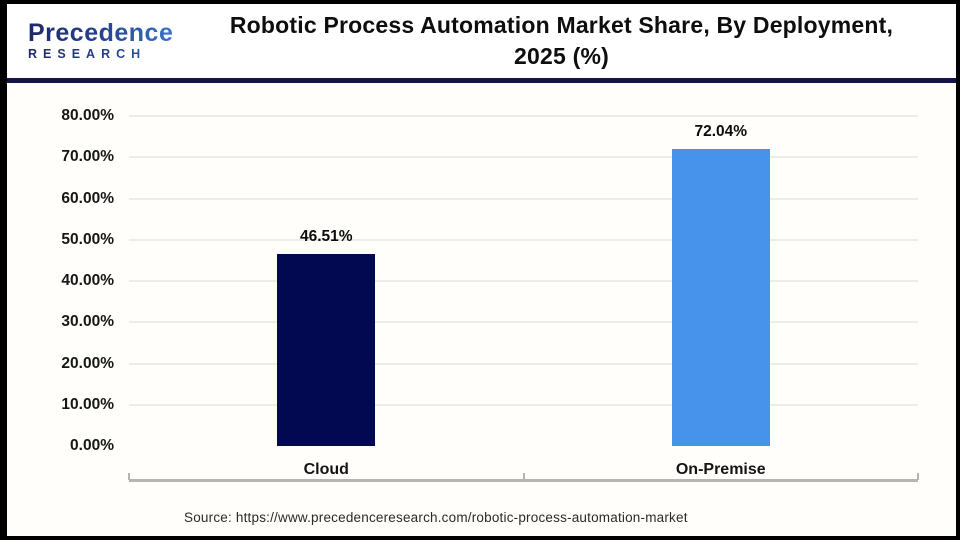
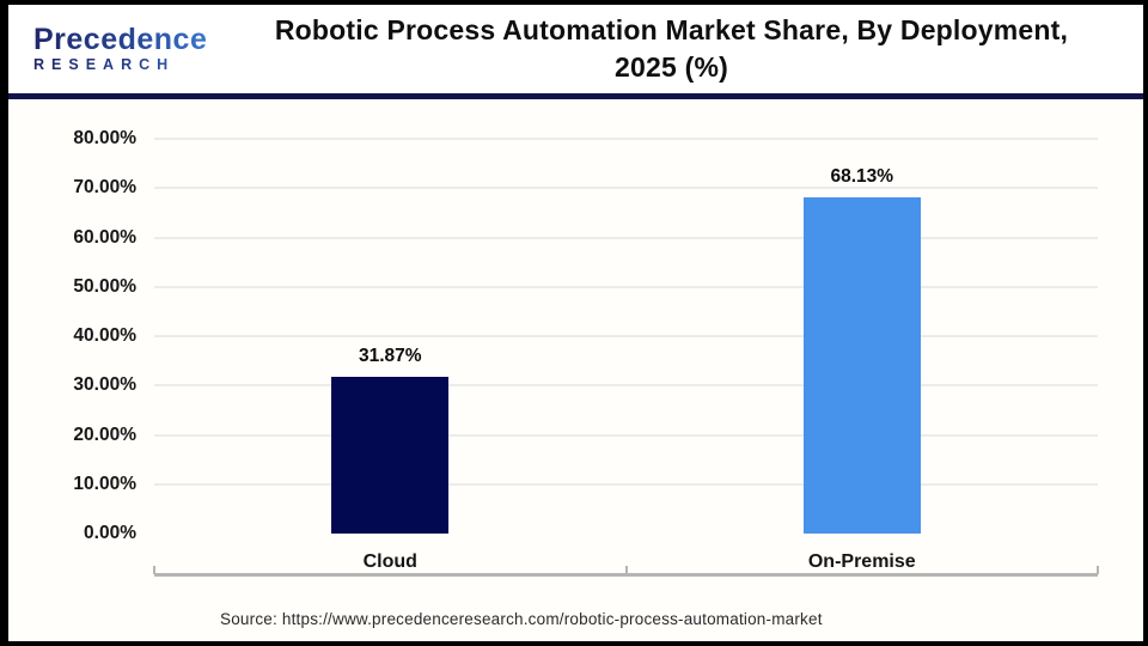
Cloud: 46.51% -> 31.87%
On-Premise: 72.04% -> 68.13%
